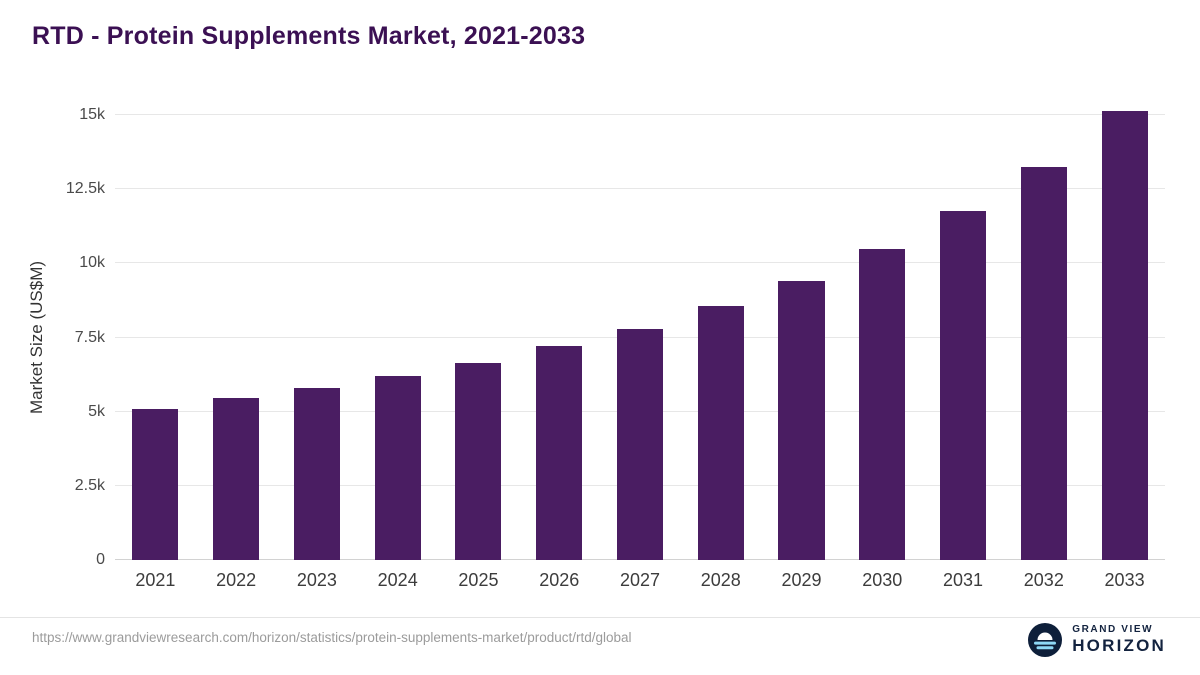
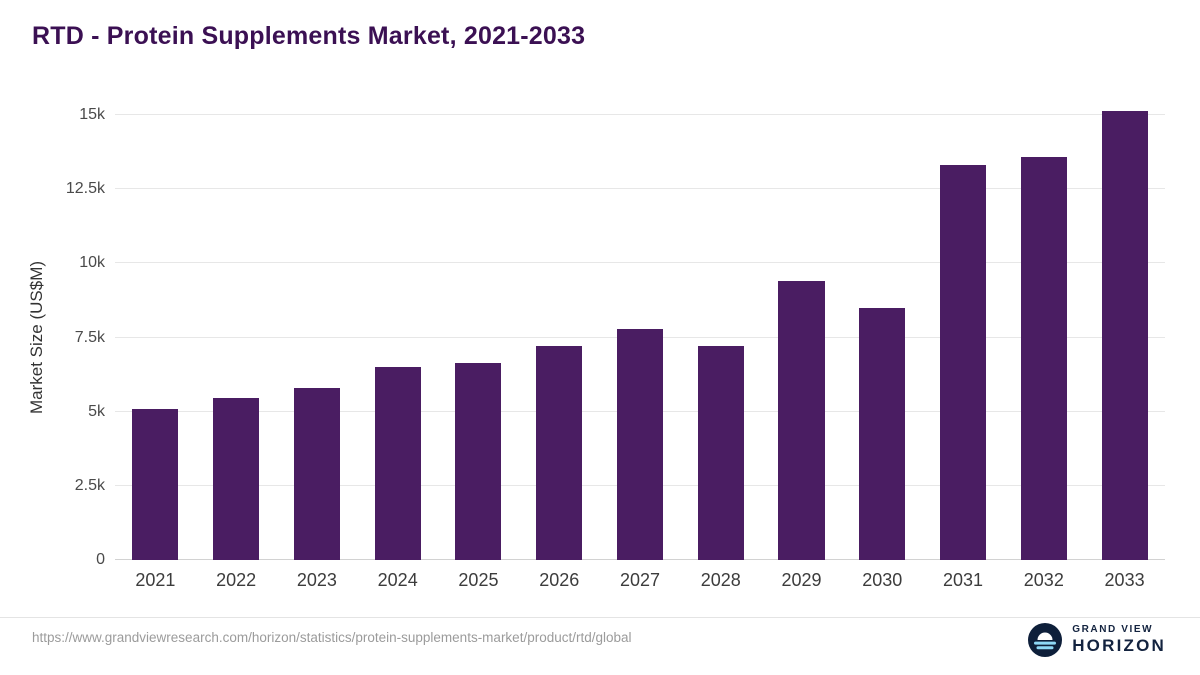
2024: 6.2k -> 6.5k
2028: 8.6k -> 7.2k
2030: 10.5k -> 8.5k
2031: 11.8k -> 13.3k
2032: 13.2k -> 13.6k
